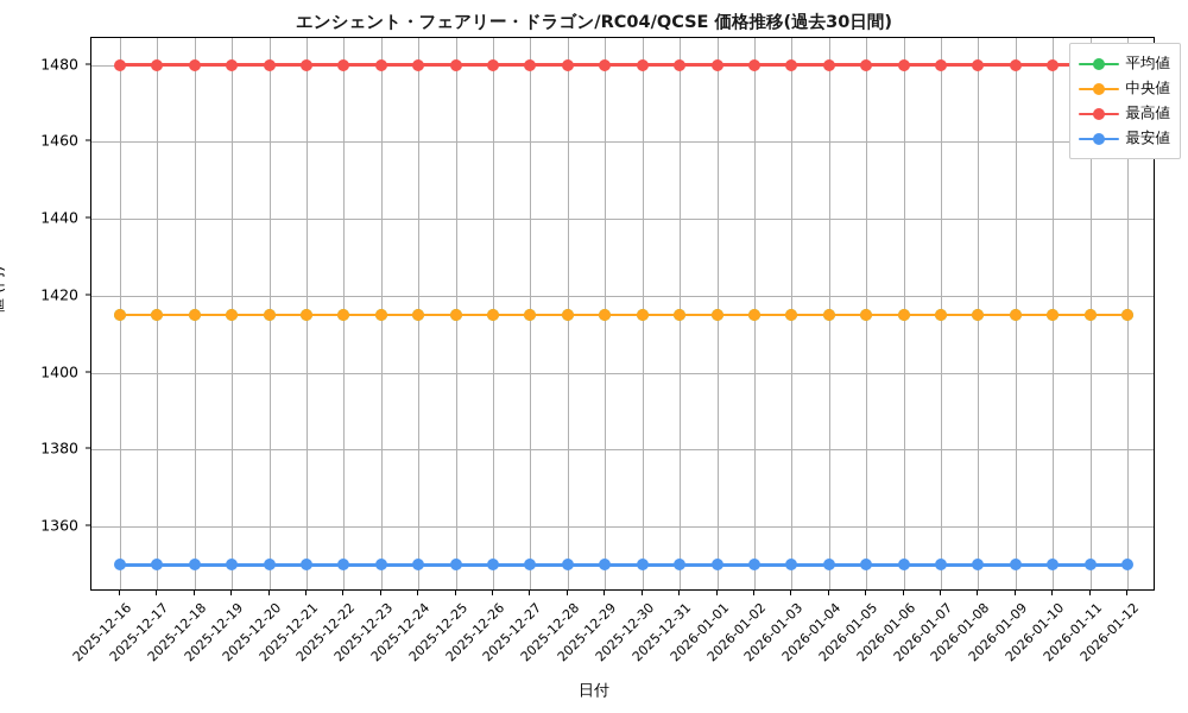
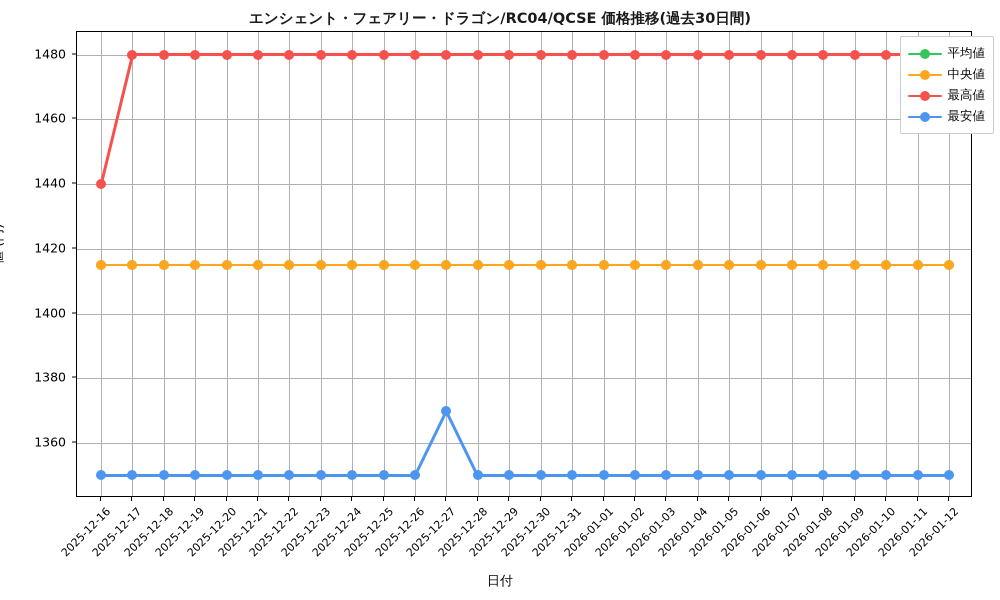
最高値/2025-12-16: 1480 -> 1440
最安値/2025-12-27: 1350 -> 1370
